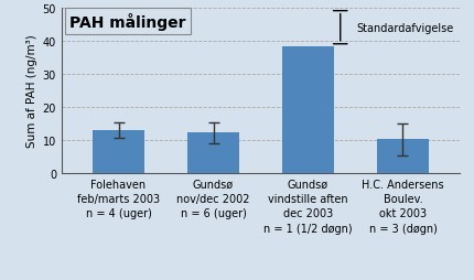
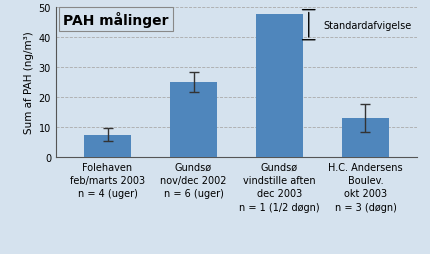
Folehaven feb/marts 2003 n = 4 (uger): 13.0 -> 7.5
Gundsø nov/dec 2002 n = 6 (uger): 12.2 -> 25.0
Gundsø vindstille aften dec 2003 n = 1 (1/2 døgn): 38.3 -> 47.5
H.C. Andersens Boulev. okt 2003 n = 3 (døgn): 10.2 -> 13.0
